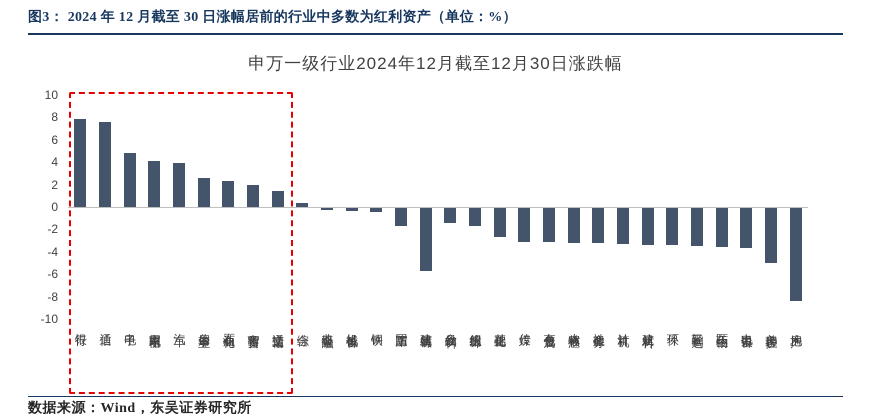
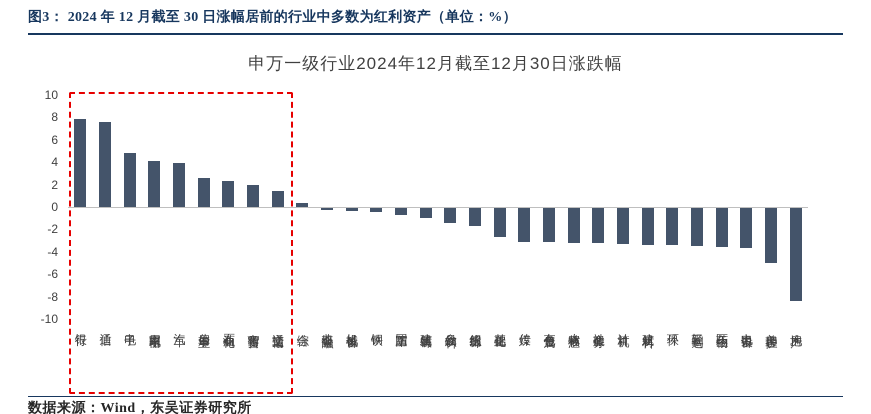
国防军工: -1.6 -> -0.6
建筑装饰: -5.6 -> -0.9
